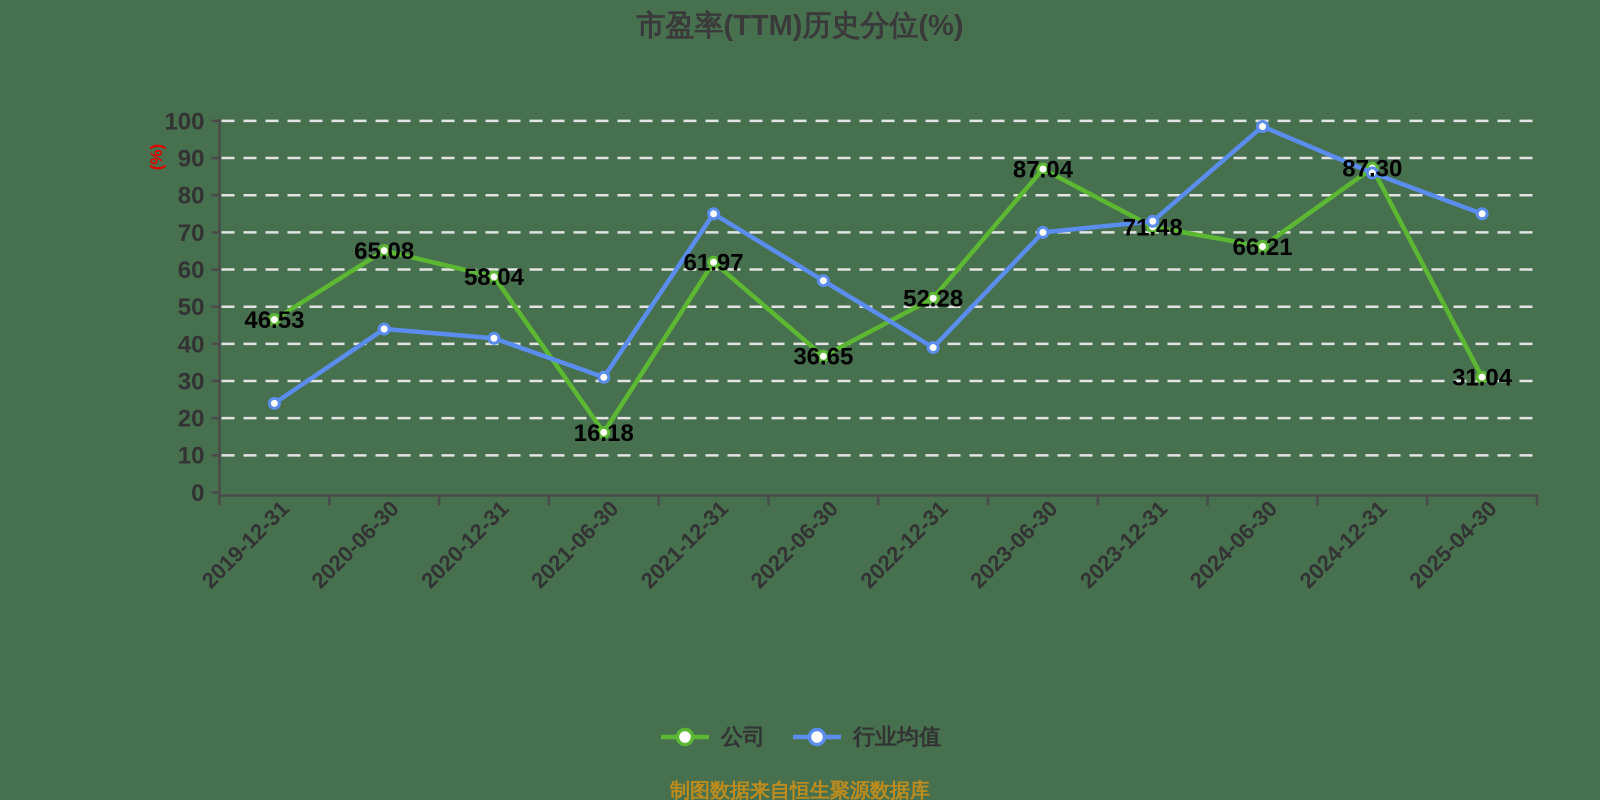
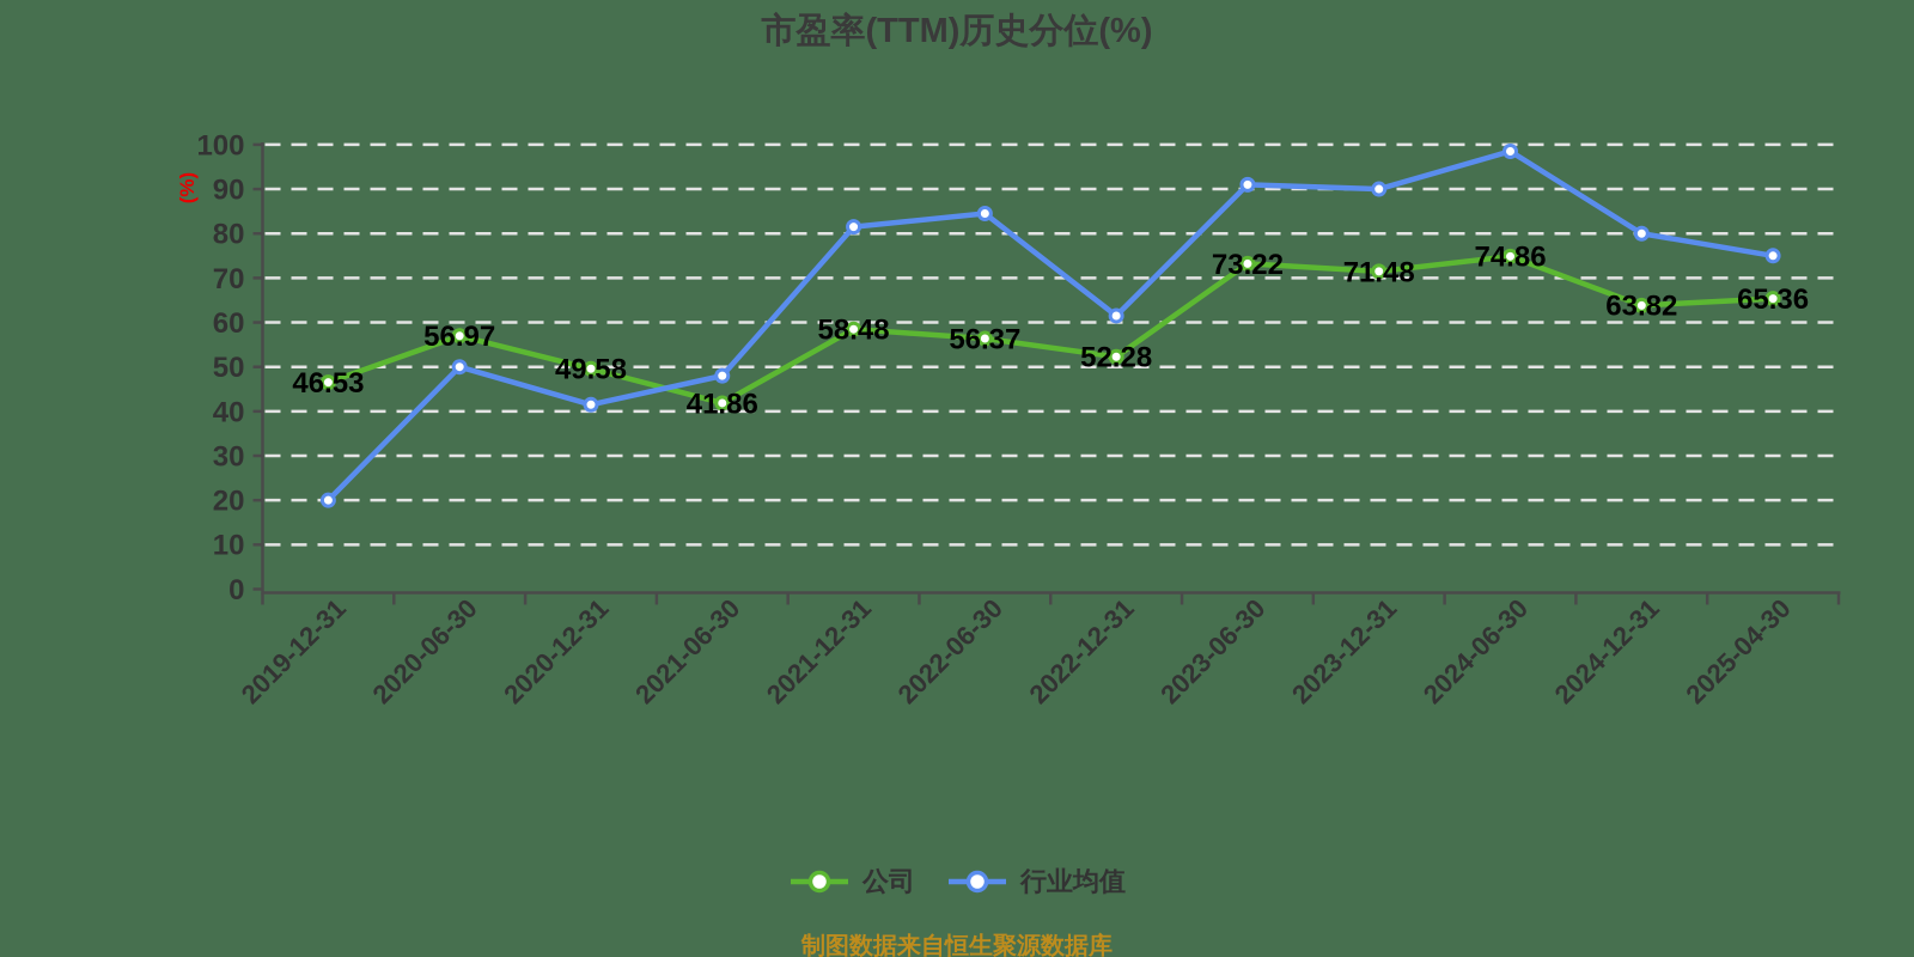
行业均值/2019-12-31: 24 -> 20
公司/2020-06-30: 65.08 -> 56.97
行业均值/2020-06-30: 44 -> 50
公司/2020-12-31: 58.04 -> 49.58
公司/2021-06-30: 16.18 -> 41.86
行业均值/2021-06-30: 31 -> 48
公司/2021-12-31: 61.97 -> 58.48
行业均值/2021-12-31: 75 -> 82
公司/2022-06-30: 36.65 -> 56.37
行业均值/2022-06-30: 57 -> 84
行业均值/2022-12-31: 39 -> 62
公司/2023-06-30: 87.04 -> 73.22
行业均值/2023-06-30: 70 -> 91
行业均值/2023-12-31: 73 -> 90
公司/2024-06-30: 66.21 -> 74.86
公司/2024-12-31: 87.30 -> 63.82
行业均值/2024-12-31: 86 -> 80
公司/2025-04-30: 31.04 -> 65.36
